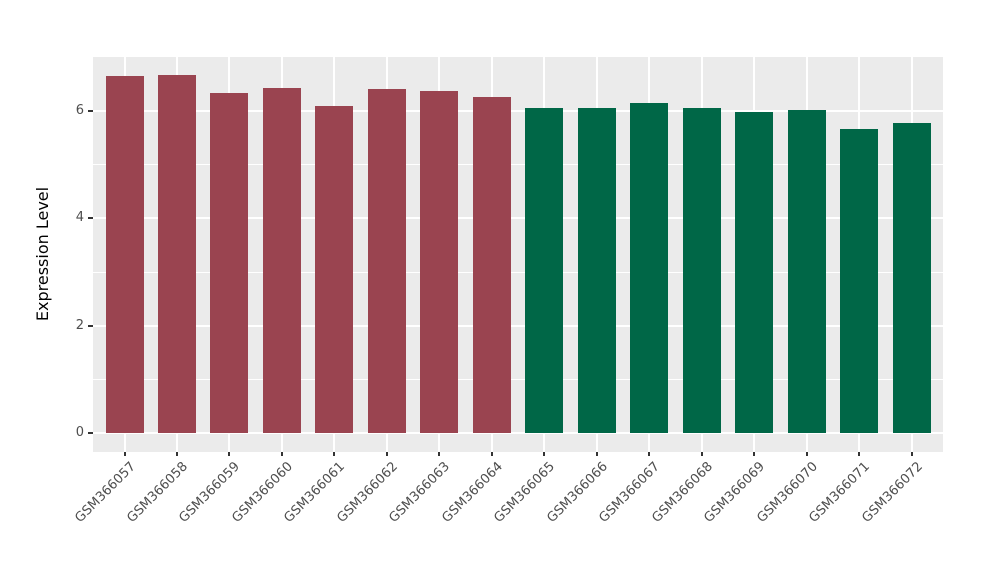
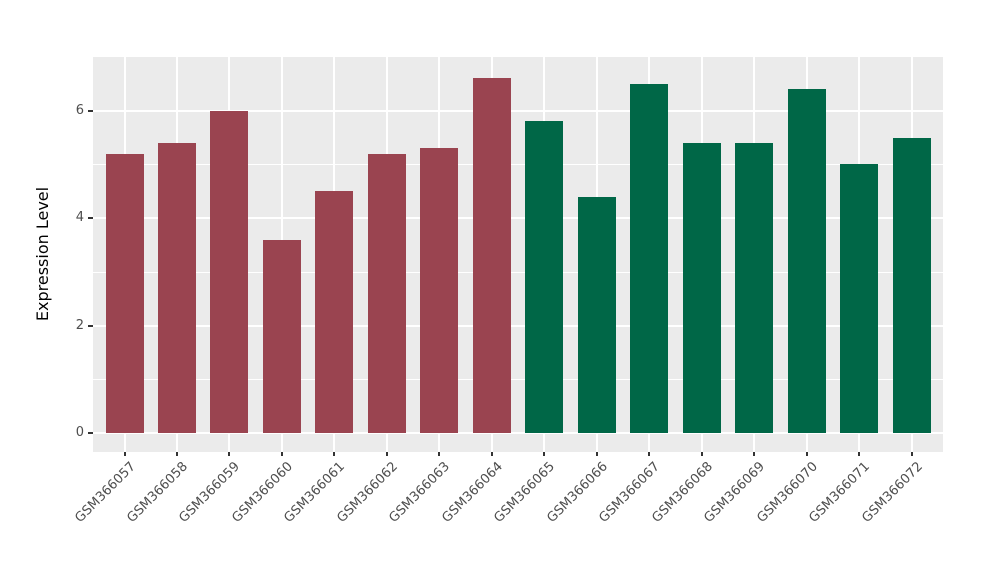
GSM366057: 6.7 -> 5.2
GSM366058: 6.7 -> 5.4
GSM366059: 6.3 -> 6.0
GSM366060: 6.4 -> 3.6
GSM366061: 6.1 -> 4.5
GSM366062: 6.4 -> 5.2
GSM366063: 6.4 -> 5.3
GSM366064: 6.3 -> 6.6
GSM366065: 6.0 -> 5.8
GSM366066: 6.0 -> 4.4
GSM366067: 6.2 -> 6.5
GSM366068: 6.0 -> 5.4
GSM366069: 6.0 -> 5.4
GSM366070: 6.0 -> 6.4
GSM366071: 5.7 -> 5.0
GSM366072: 5.8 -> 5.5
